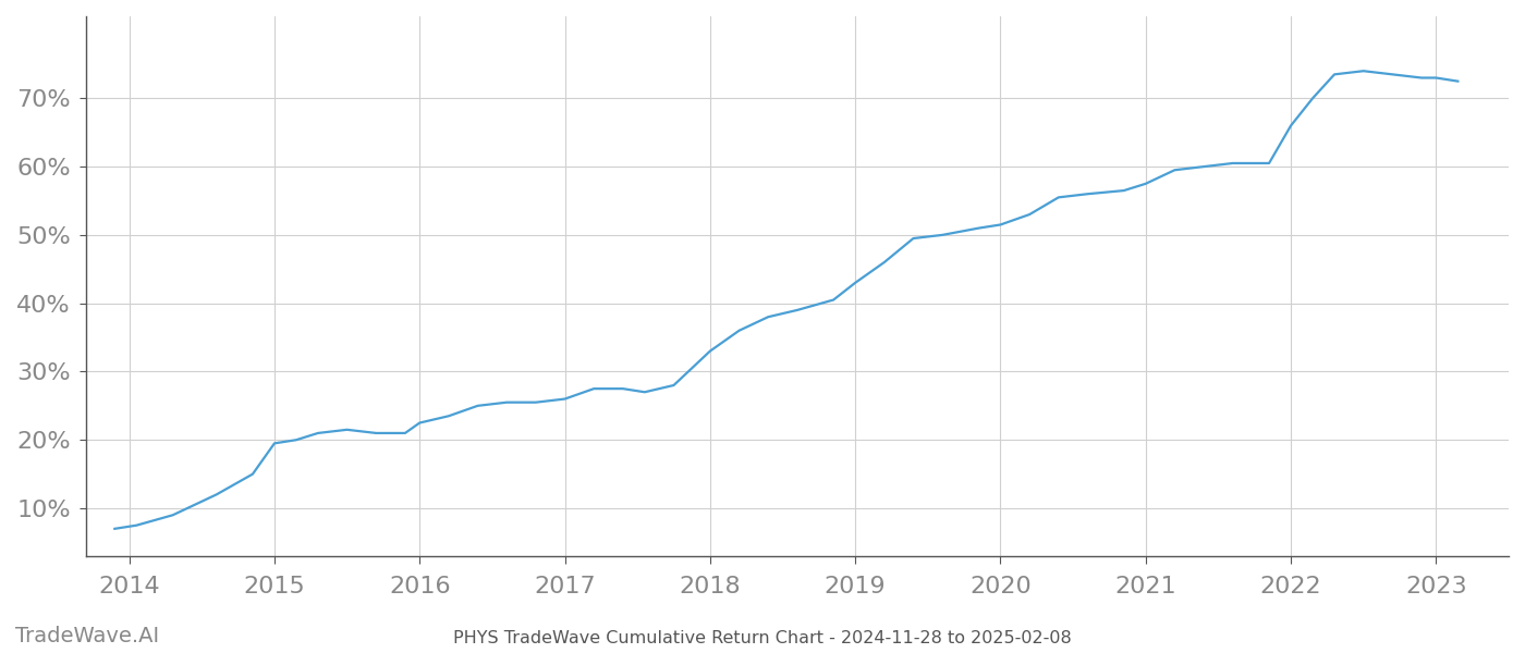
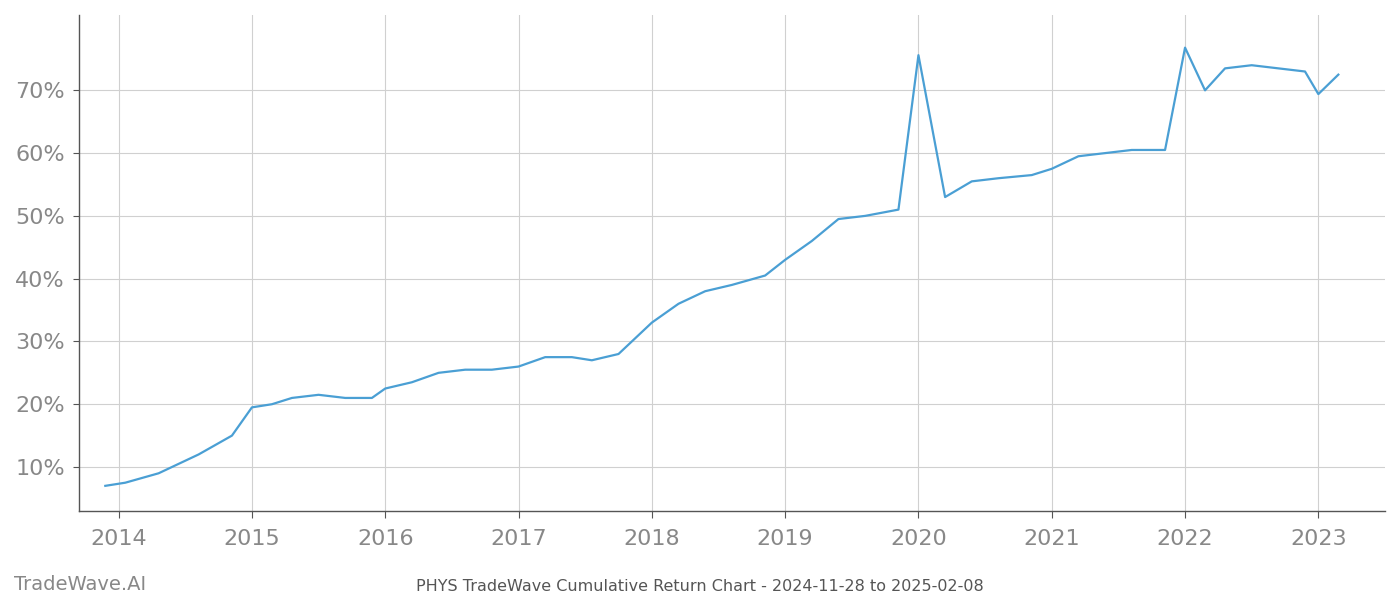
2020: 51.5% -> 75.6%
2022: 66.0% -> 76.8%
2023: 73.0% -> 69.4%
